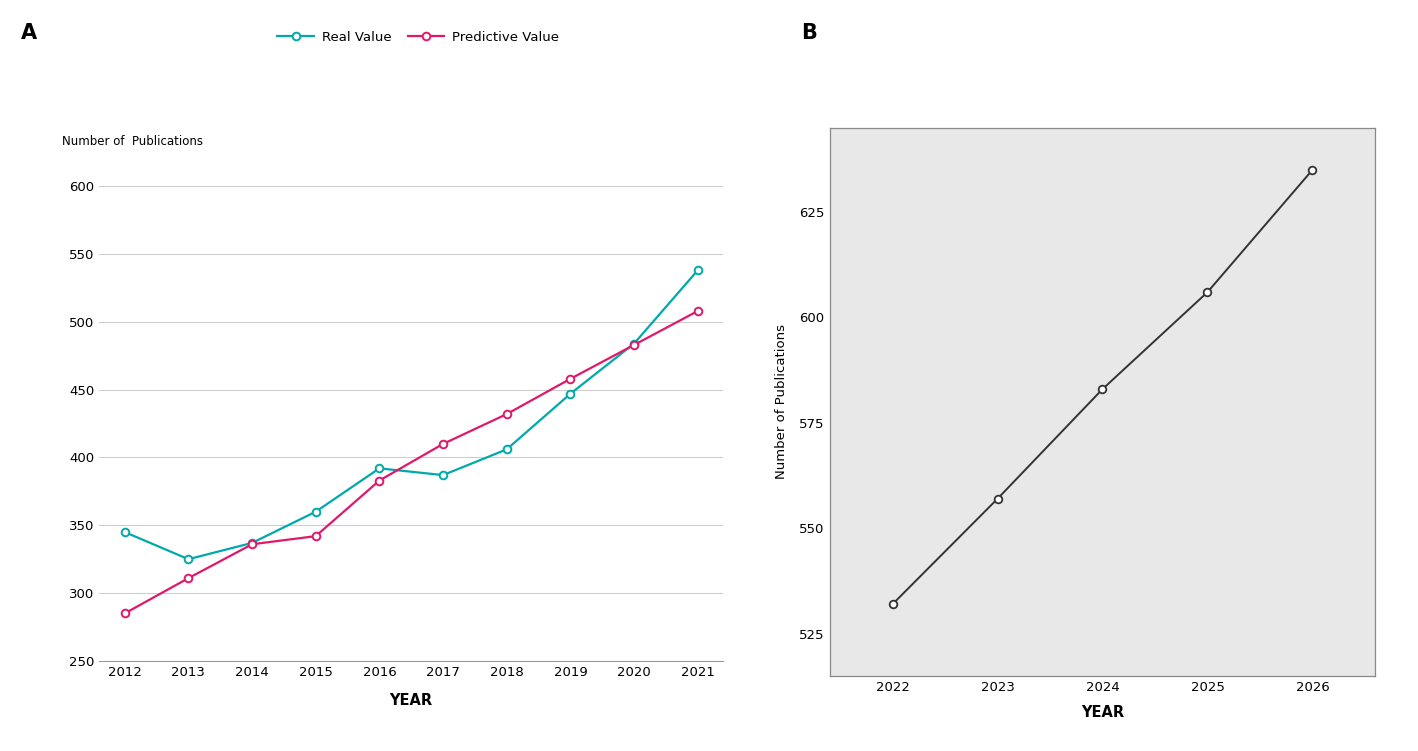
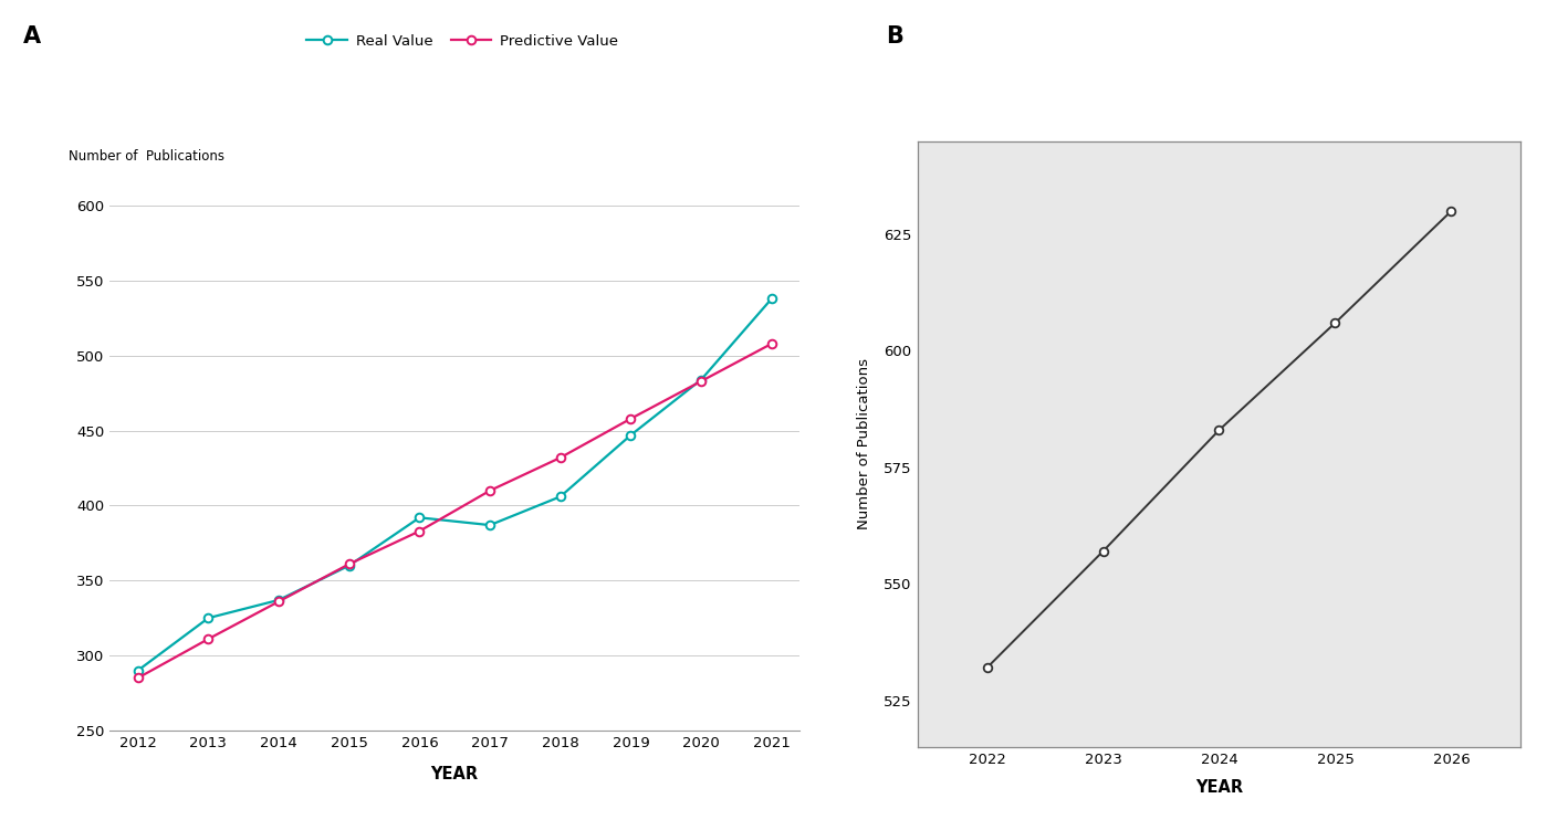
2026: 635 -> 630
Real Value/2012: 345 -> 290
Predictive Value/2015: 342 -> 361
